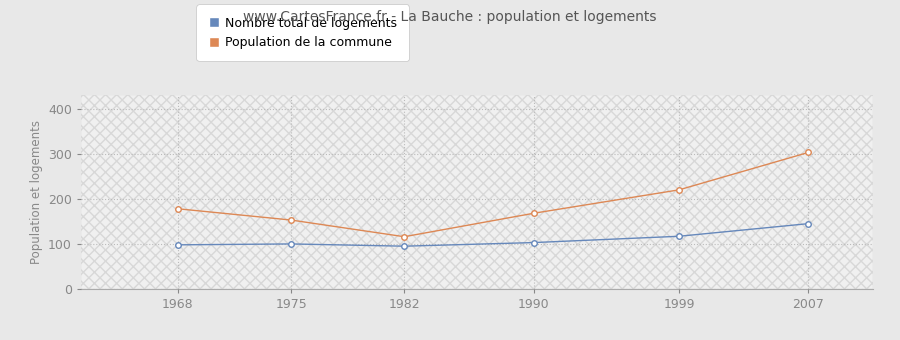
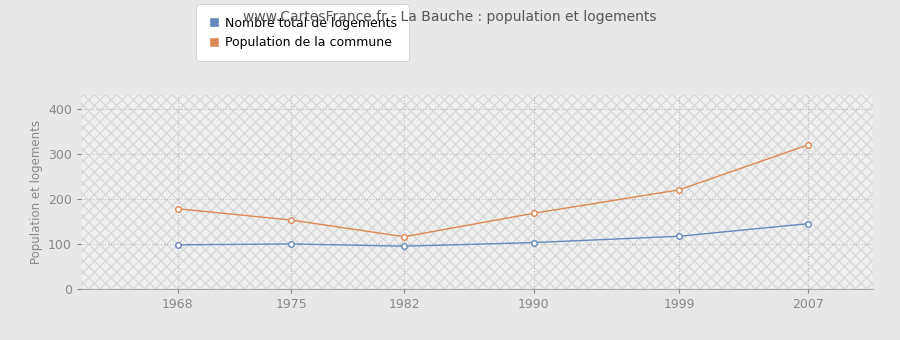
Population de la commune/2007: 303 -> 320
